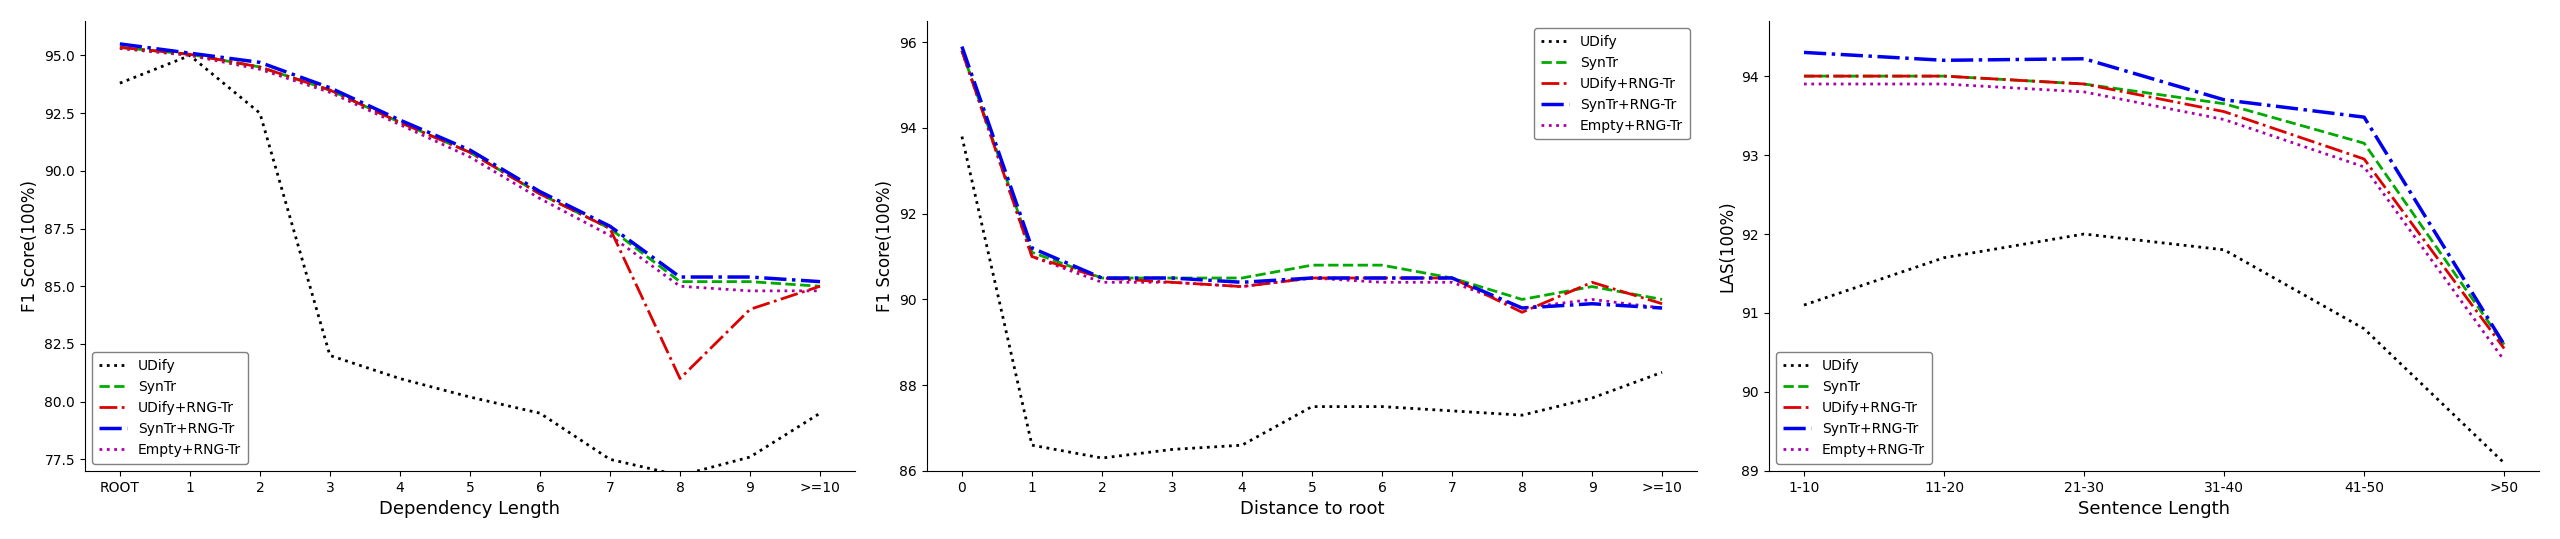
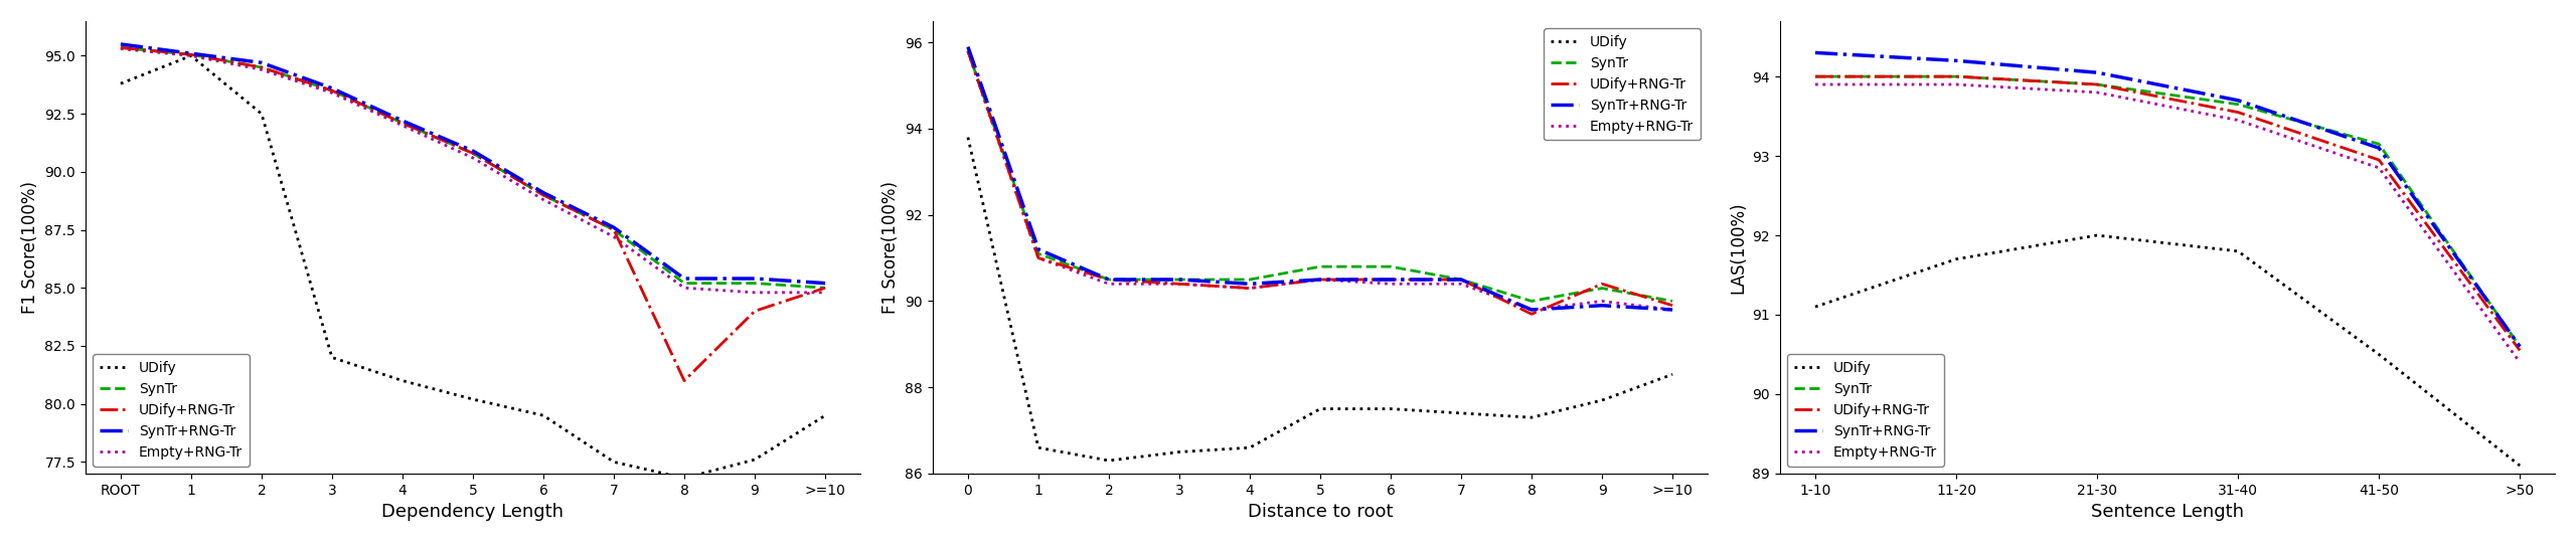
SynTr+RNG-Tr/21-30: 94.22 -> 94.05
UDify/41-50: 90.8 -> 90.5
SynTr+RNG-Tr/41-50: 93.48 -> 93.10
